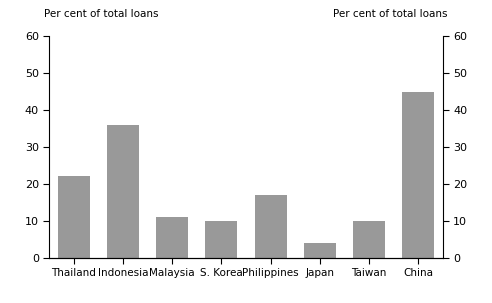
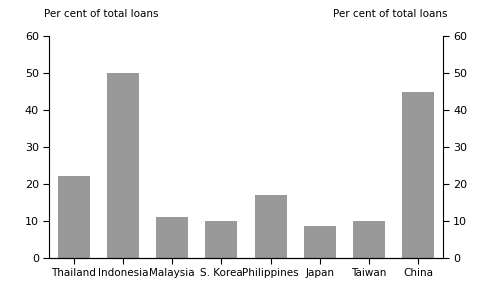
Indonesia: 36.0 -> 50.0
Japan: 4.0 -> 8.5
